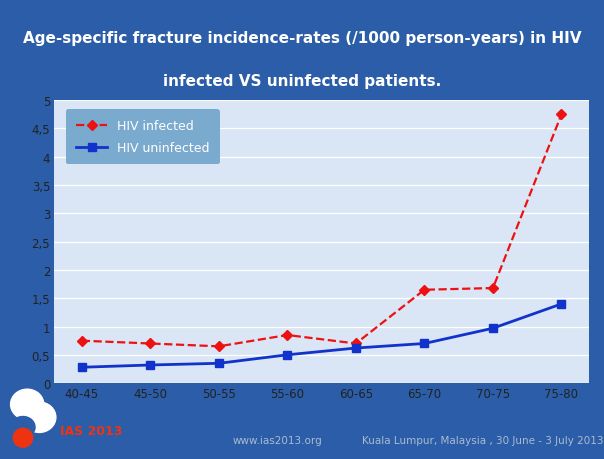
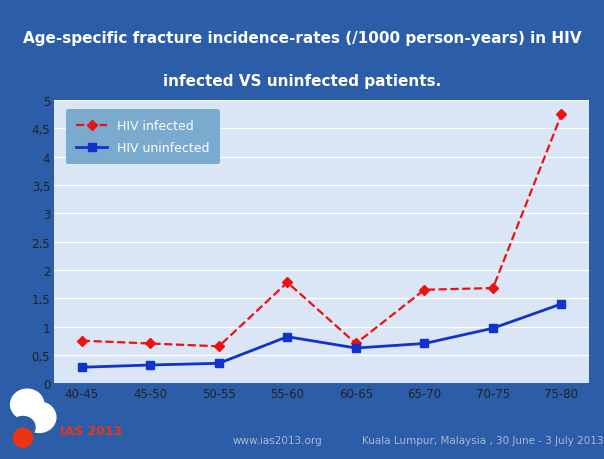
HIV infected/55-60: 0,85 -> 1,78
HIV uninfected/55-60: 0,50 -> 0,82
